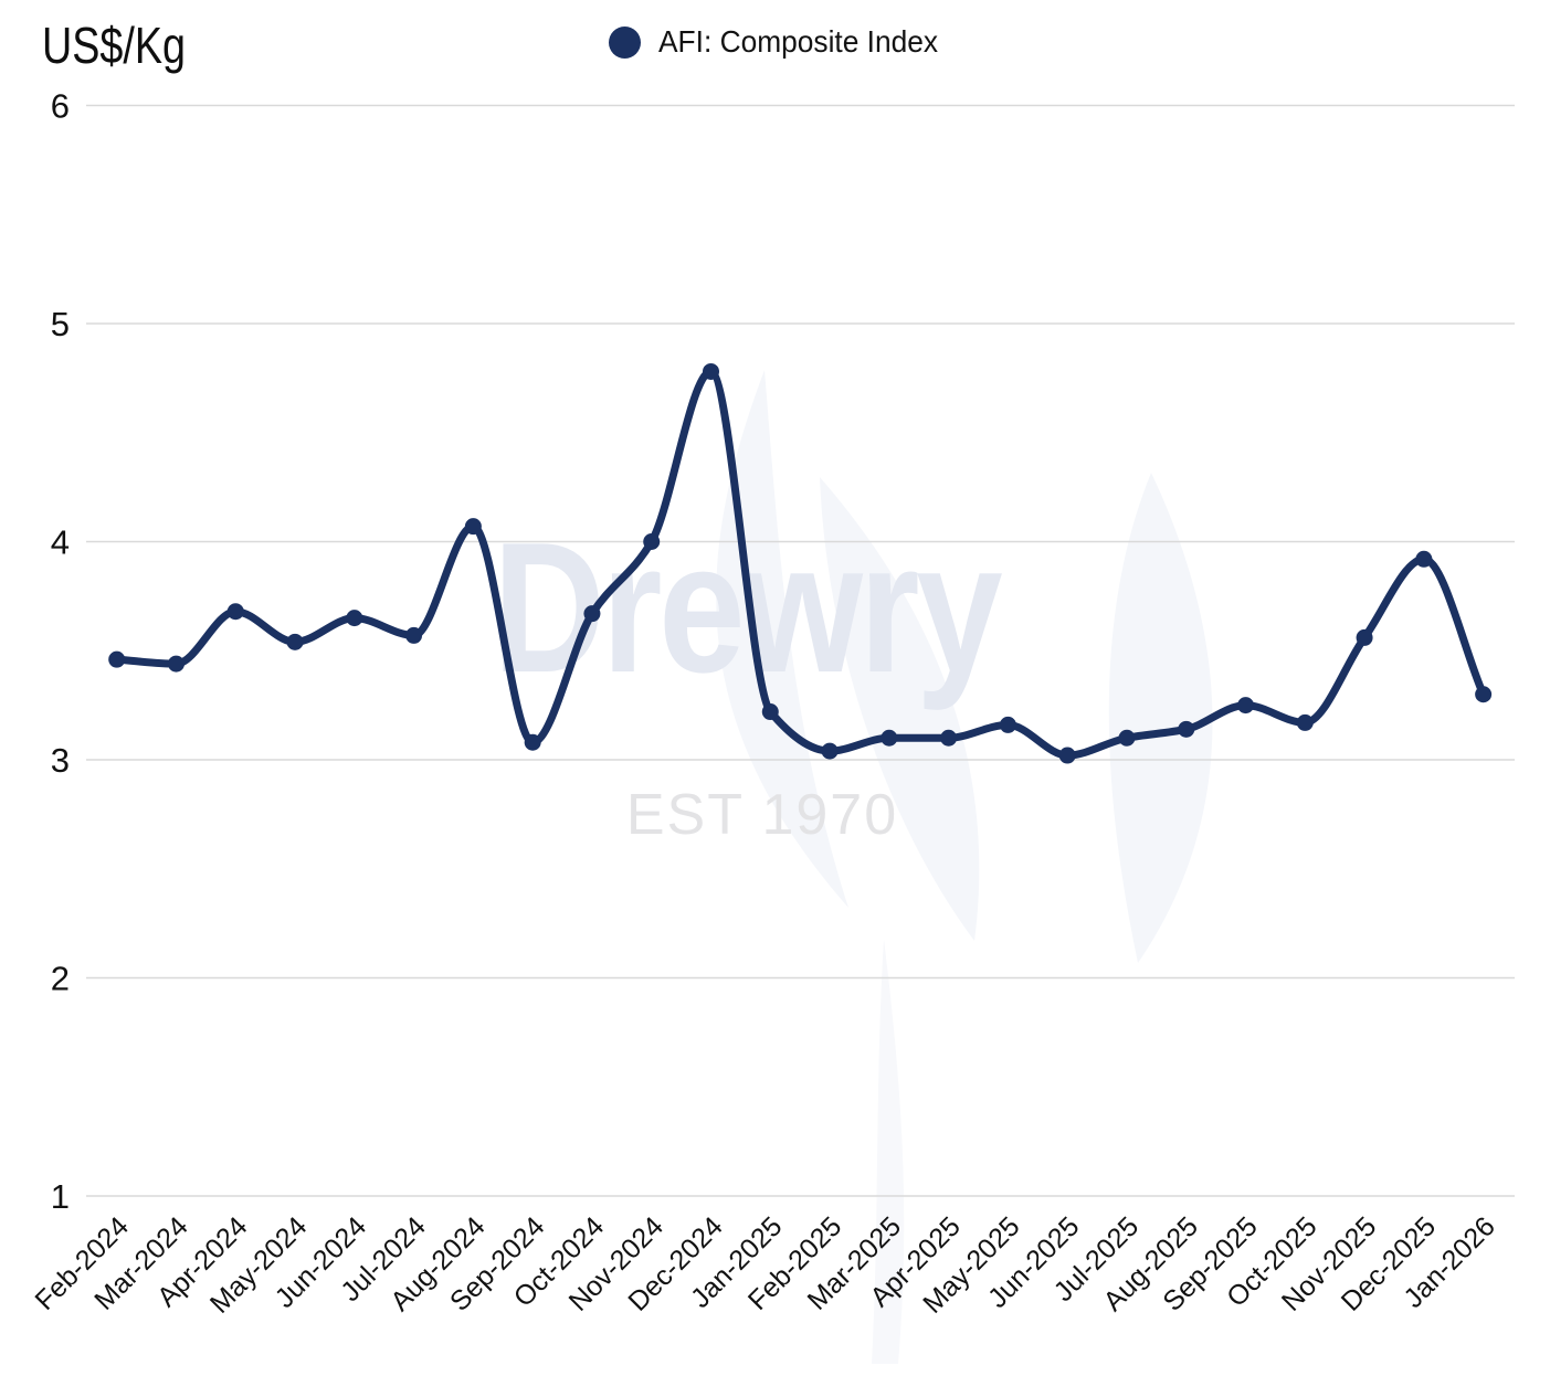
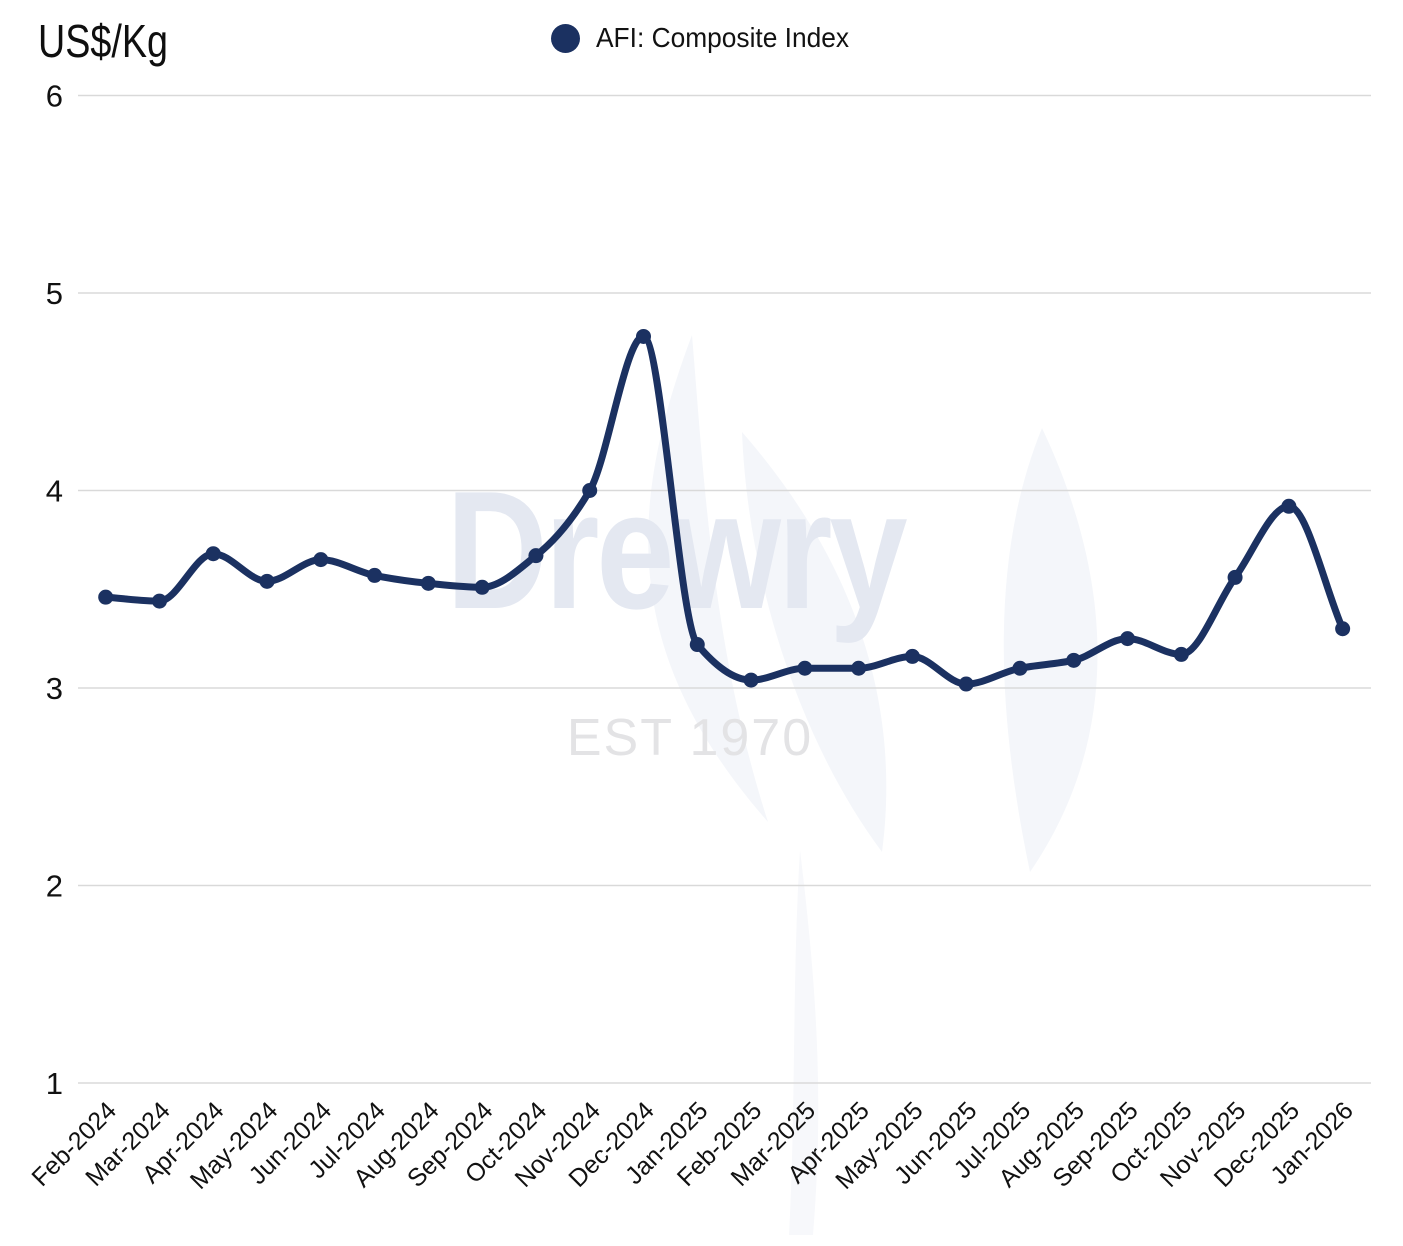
Aug-2024: 4.07 -> 3.53
Sep-2024: 3.08 -> 3.51
